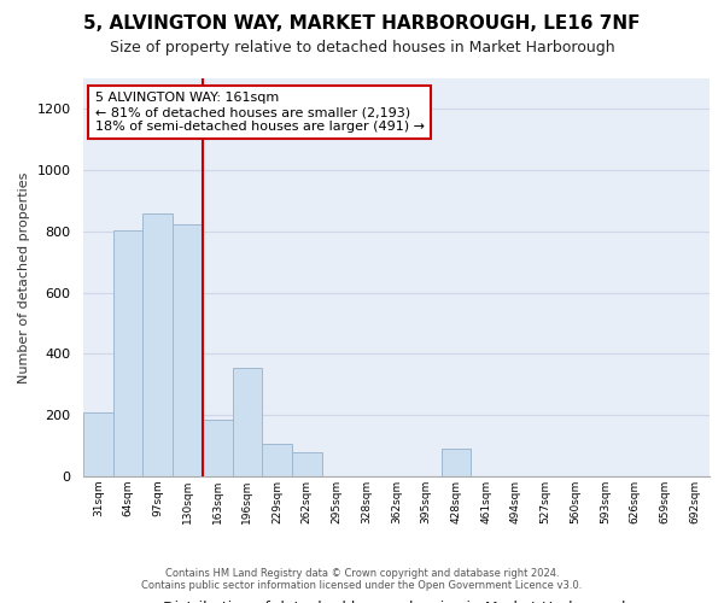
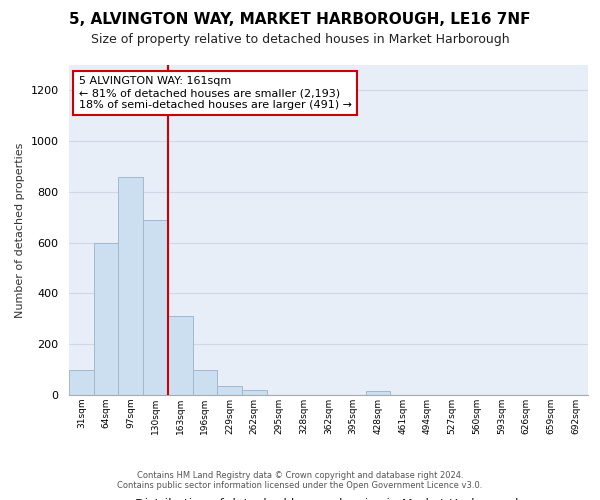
31sqm: 210 -> 100
64sqm: 805 -> 600
130sqm: 825 -> 690
163sqm: 185 -> 310
196sqm: 355 -> 100
229sqm: 105 -> 35
262sqm: 80 -> 20
428sqm: 90 -> 15
